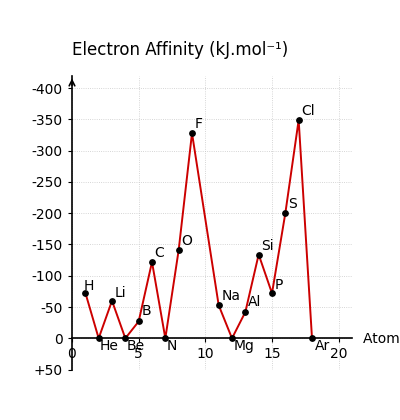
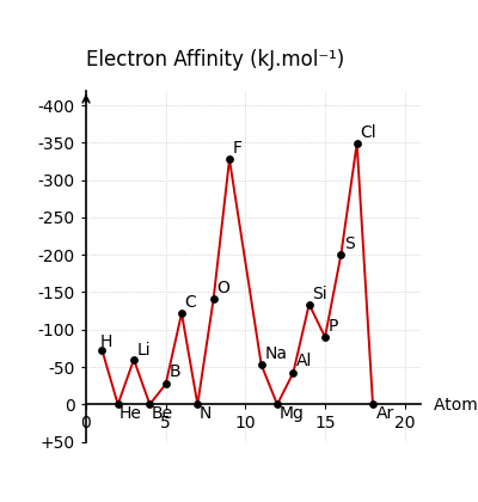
15: -72 -> -90
